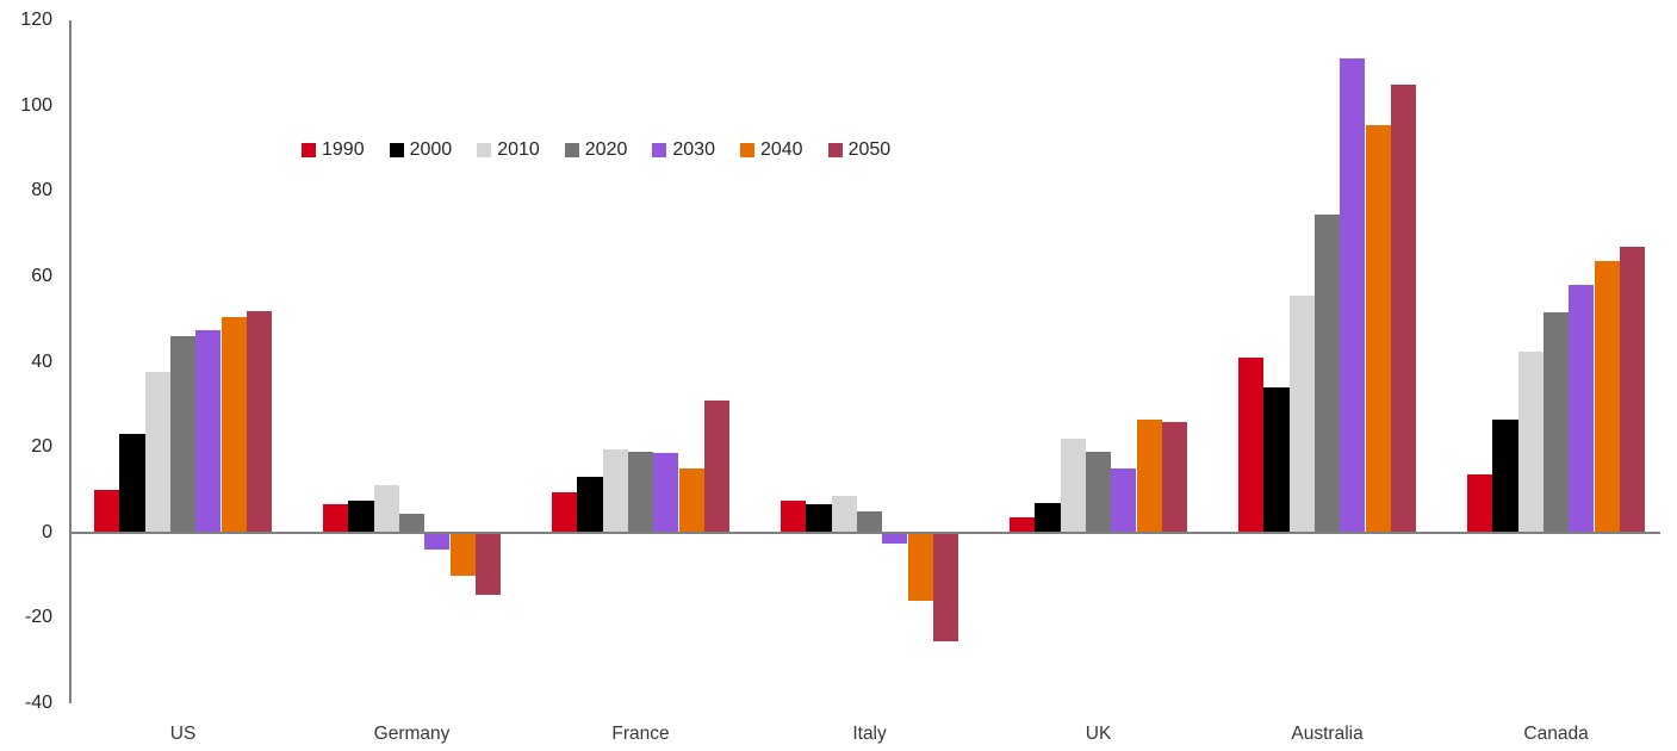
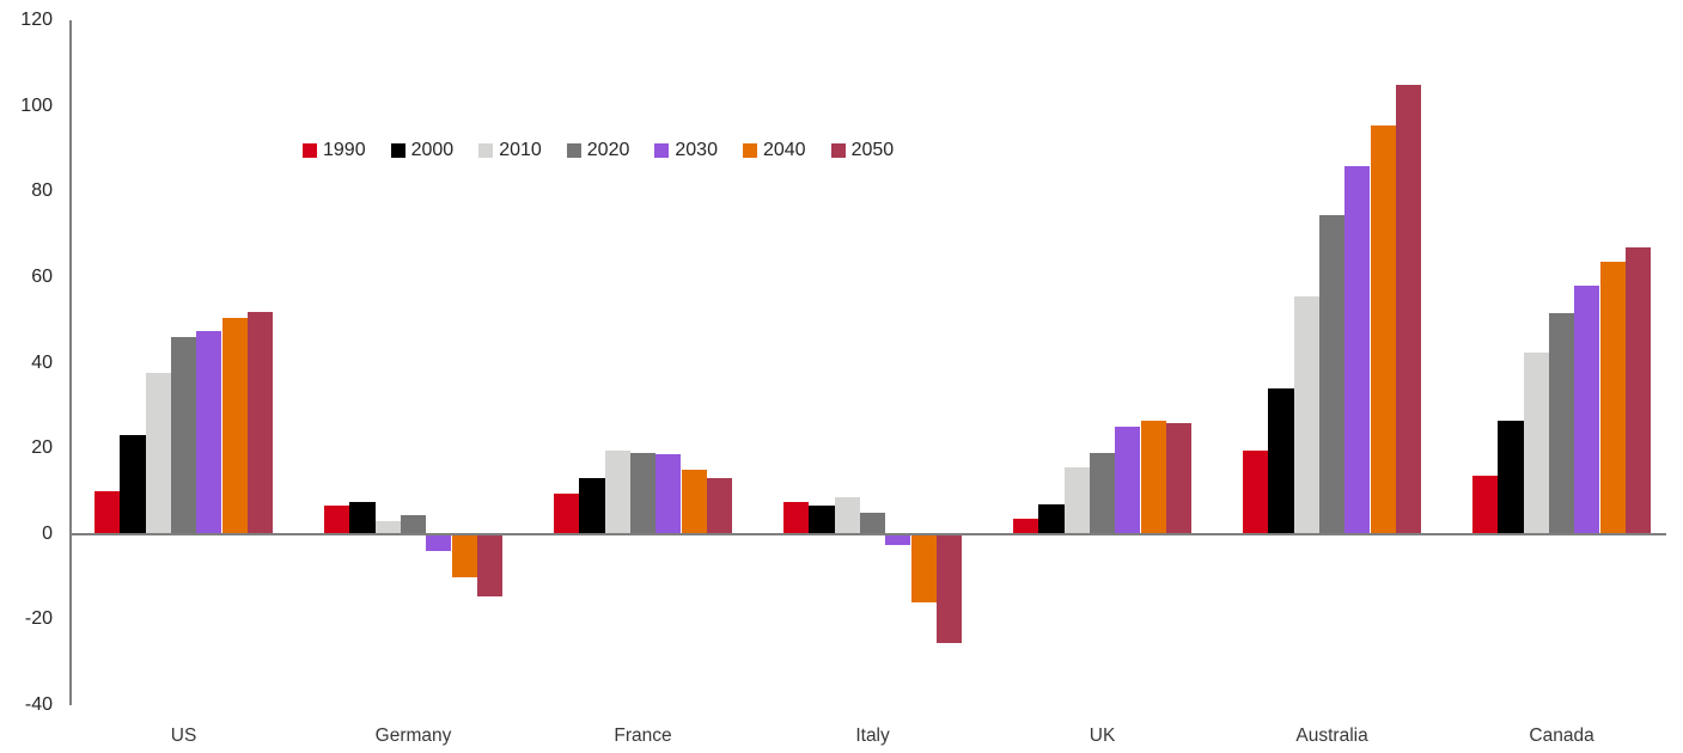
2010/Germany: 11 -> 3
2050/France: 31 -> 13
2010/UK: 22 -> 16
2030/UK: 15 -> 25
1990/Australia: 41 -> 20
2030/Australia: 111 -> 86
